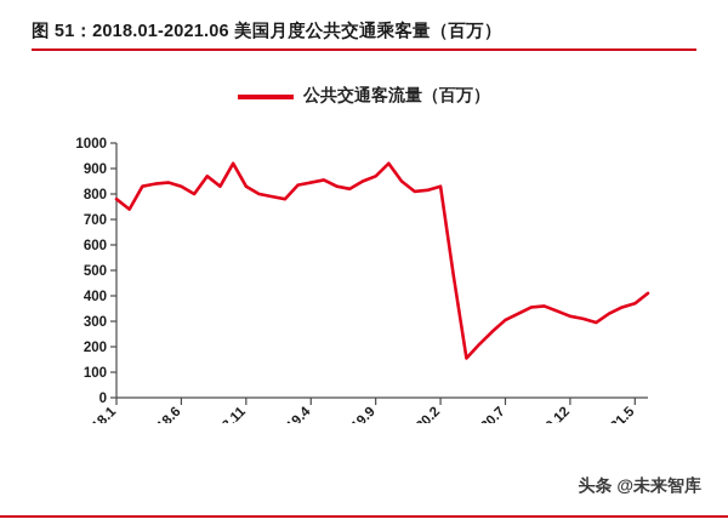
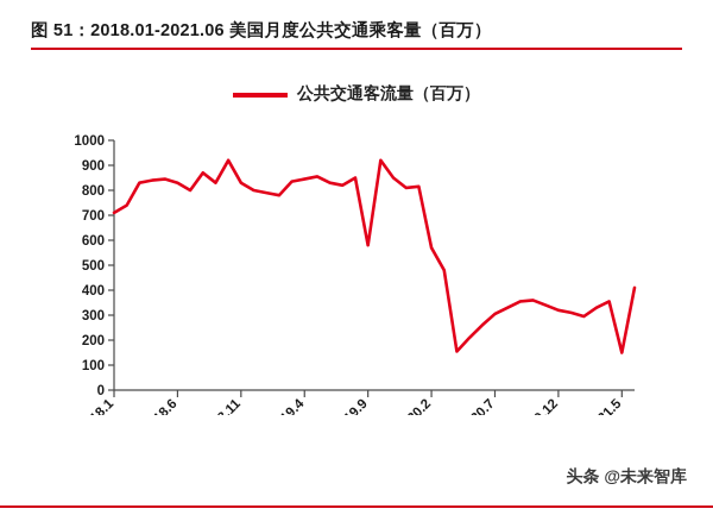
2018.1: 780 -> 710
2019.9: 870 -> 580
2020.2: 830 -> 570
2021.5: 370 -> 150
